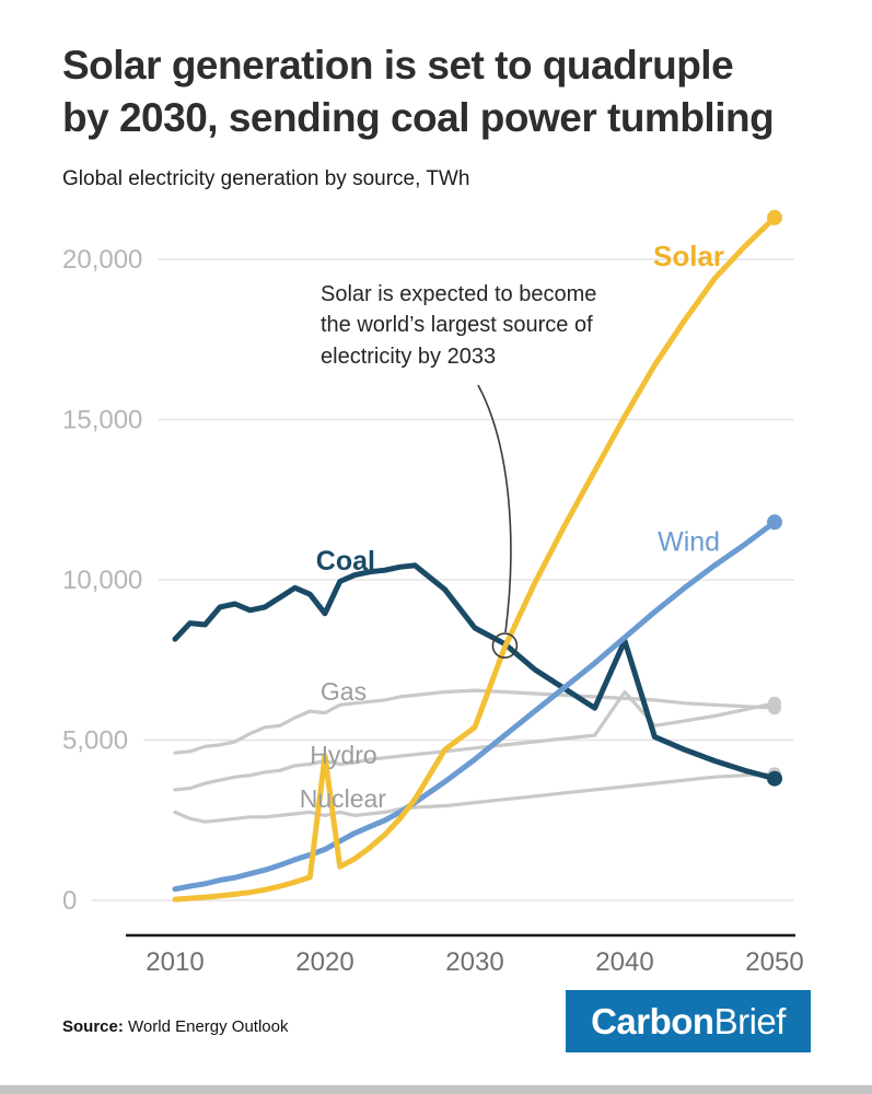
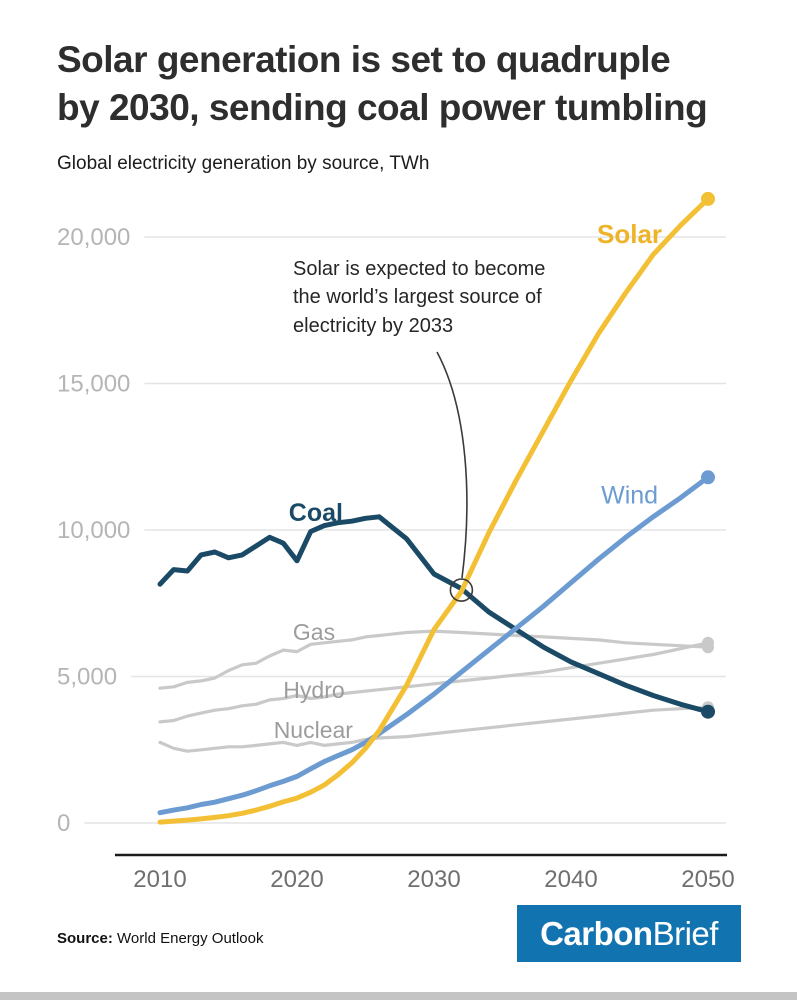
Solar/2020: 4500 -> 800
Solar/2030: 5400 -> 6600
Coal/2040: 8100 -> 5500
Hydro/2040: 6500 -> 5300
